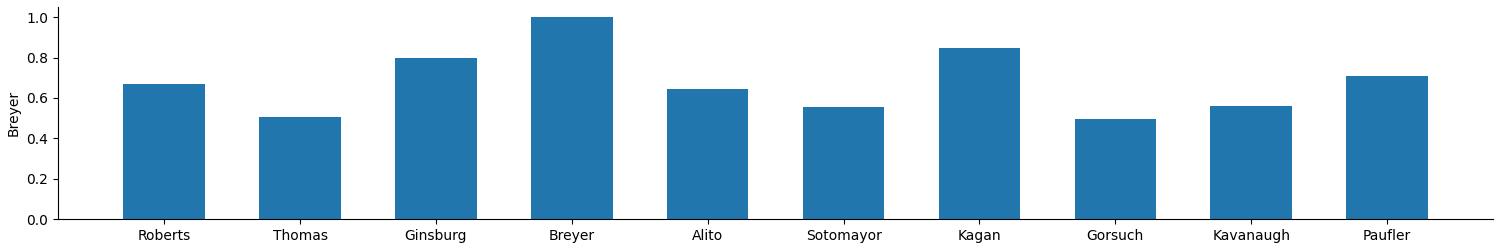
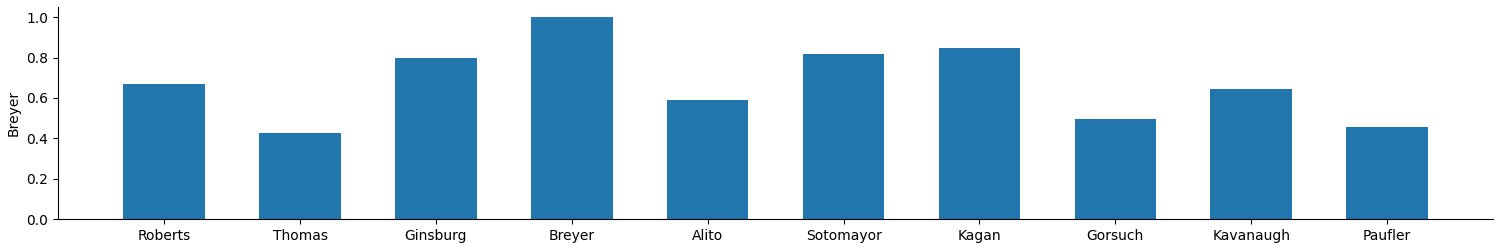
Thomas: 0.505 -> 0.429
Alito: 0.645 -> 0.589
Sotomayor: 0.555 -> 0.815
Kavanaugh: 0.560 -> 0.643
Paufler: 0.710 -> 0.458
